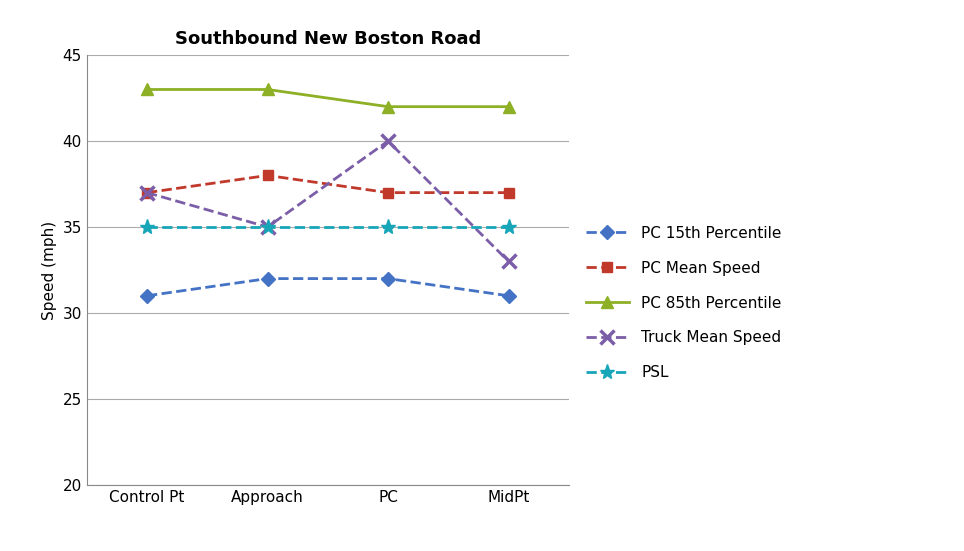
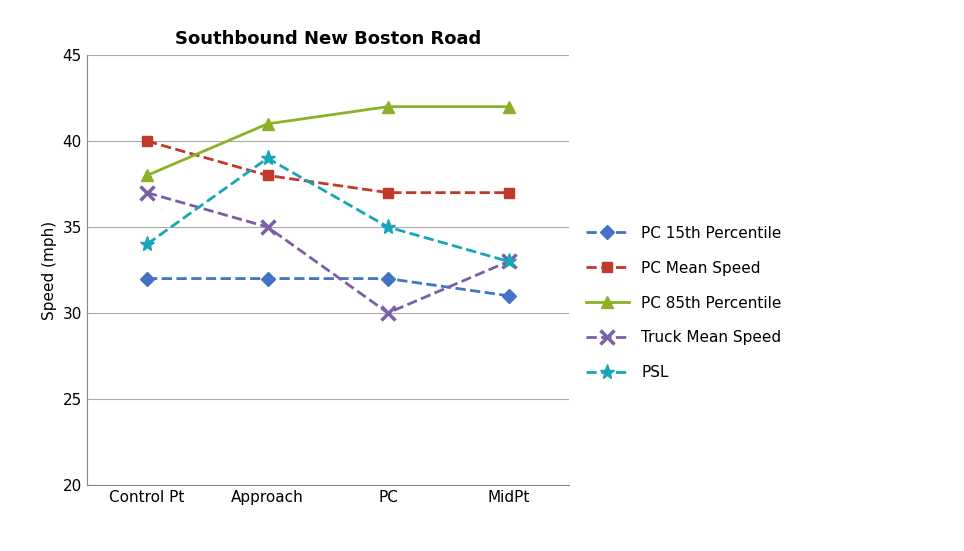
PC 15th Percentile/Control Pt: 31 -> 32
PC Mean Speed/Control Pt: 37 -> 40
PC 85th Percentile/Control Pt: 43 -> 38
PSL/Control Pt: 35 -> 34
PC 85th Percentile/Approach: 43 -> 41
PSL/Approach: 35 -> 39
Truck Mean Speed/PC: 40 -> 30
PSL/MidPt: 35 -> 33
